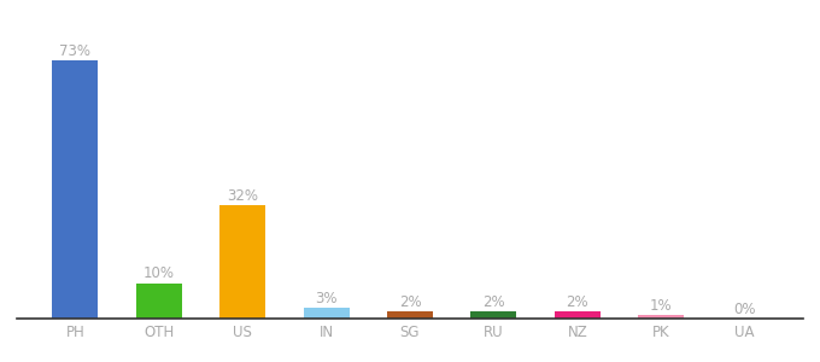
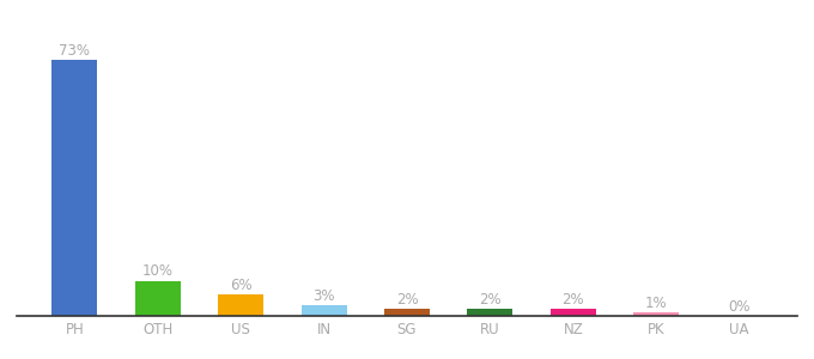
US: 32% -> 6%
